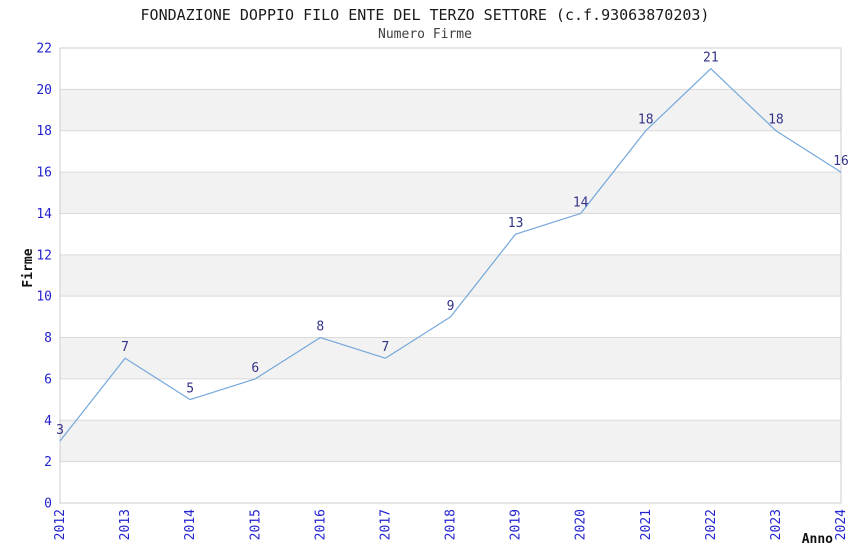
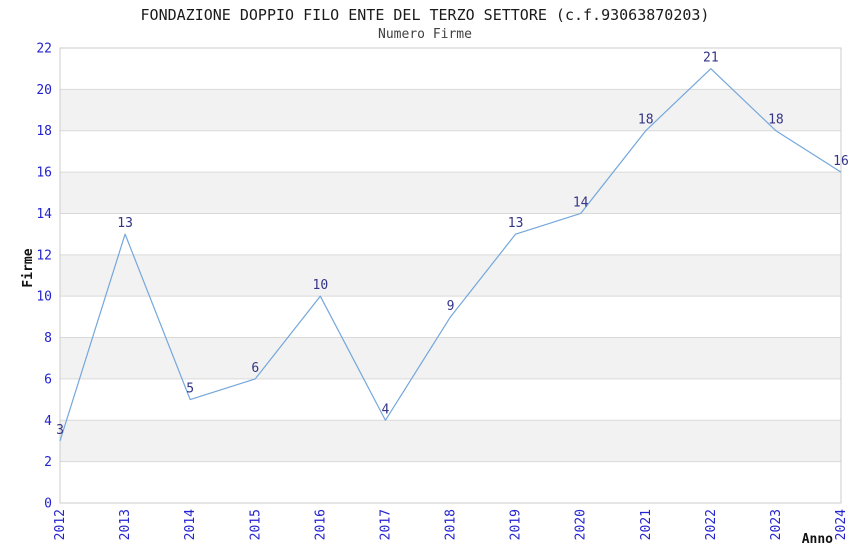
2013: 7 -> 13
2016: 8 -> 10
2017: 7 -> 4
